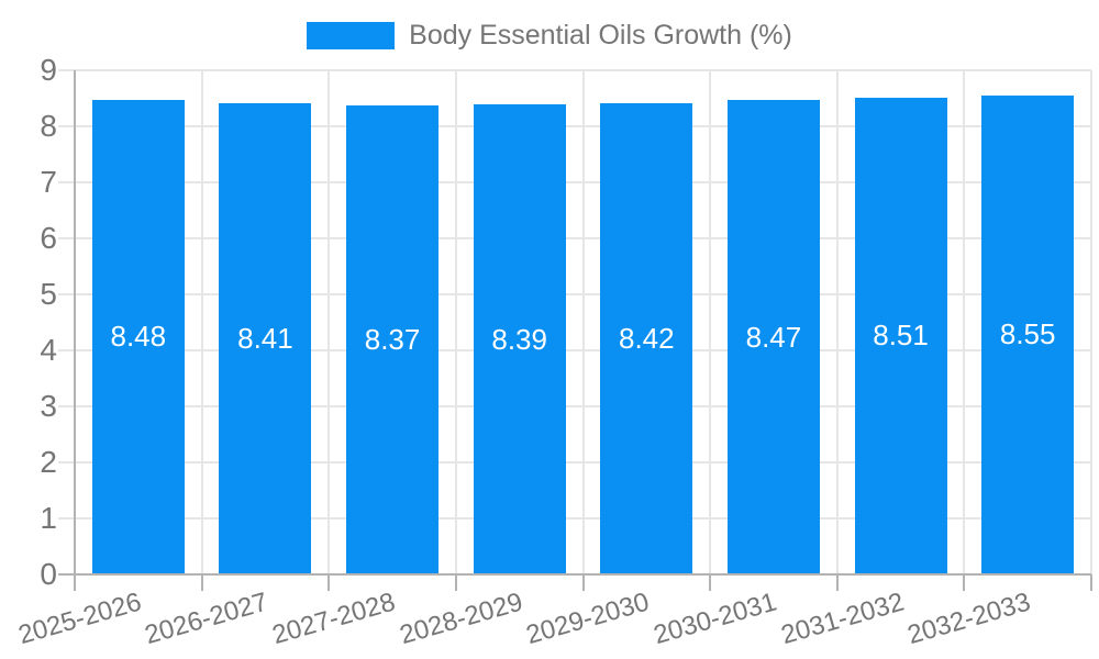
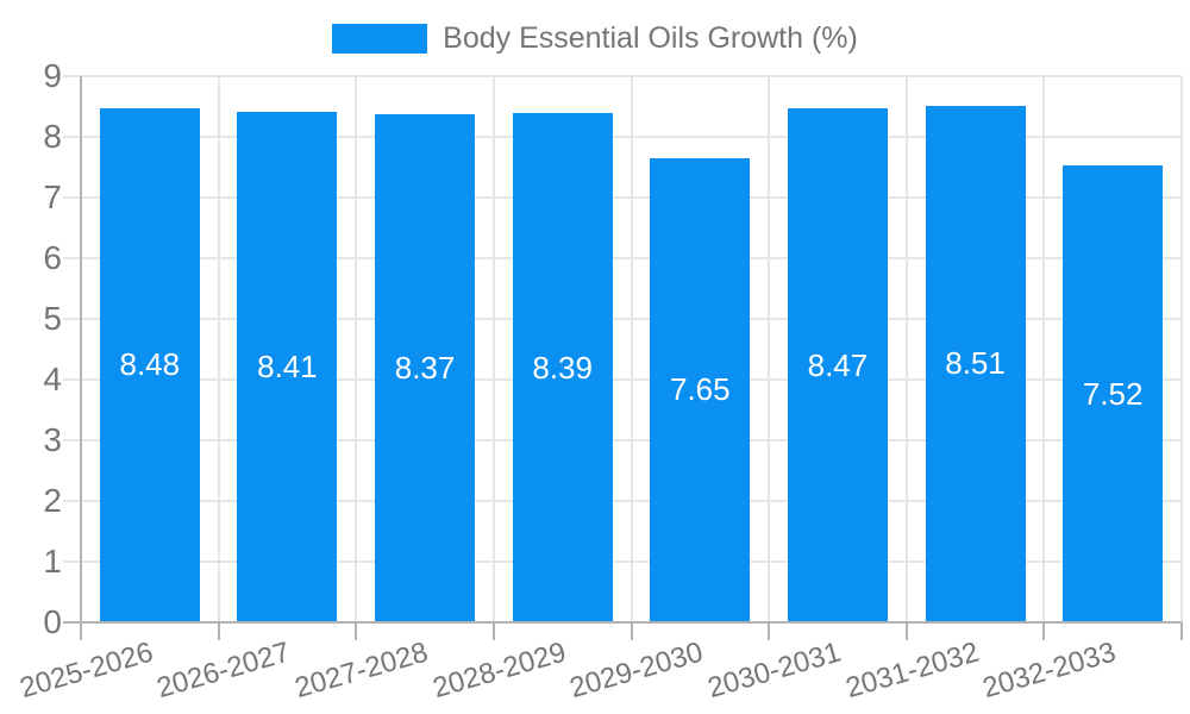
2029-2030: 8.42 -> 7.65
2032-2033: 8.55 -> 7.52
